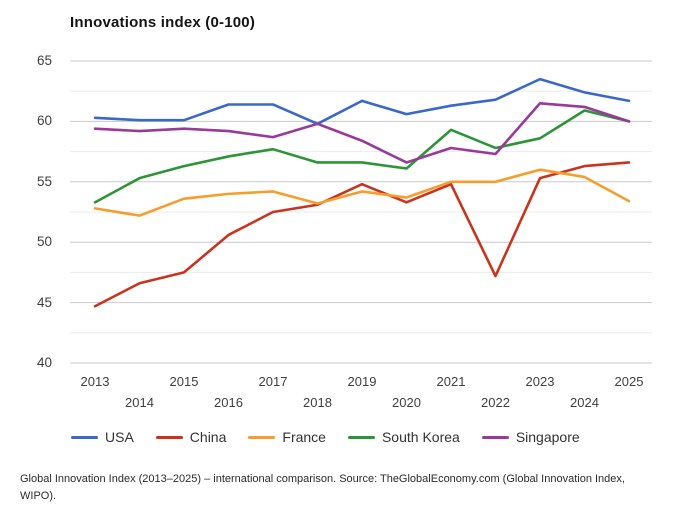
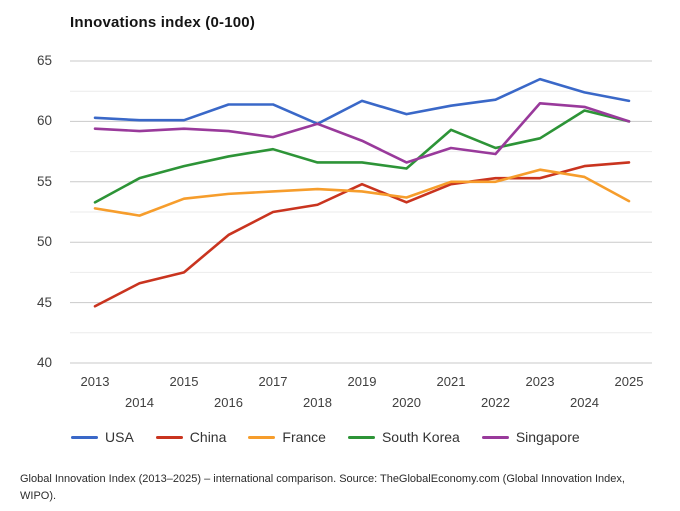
France/2018: 53.2 -> 54.4
China/2022: 47.2 -> 55.3
